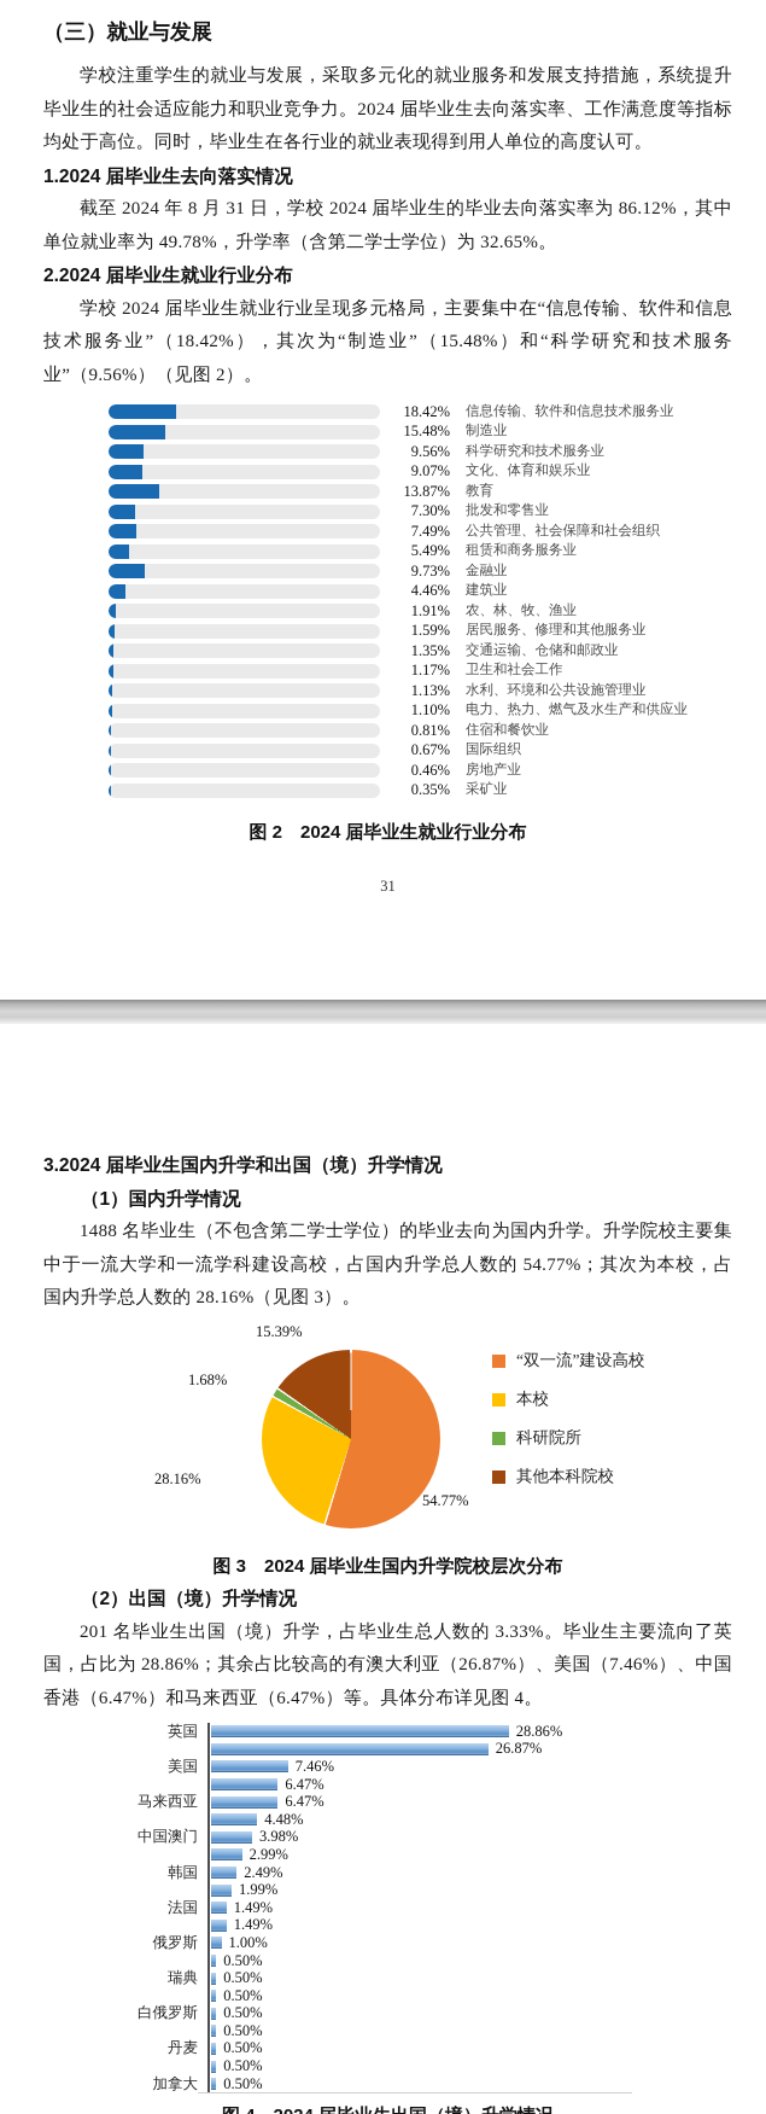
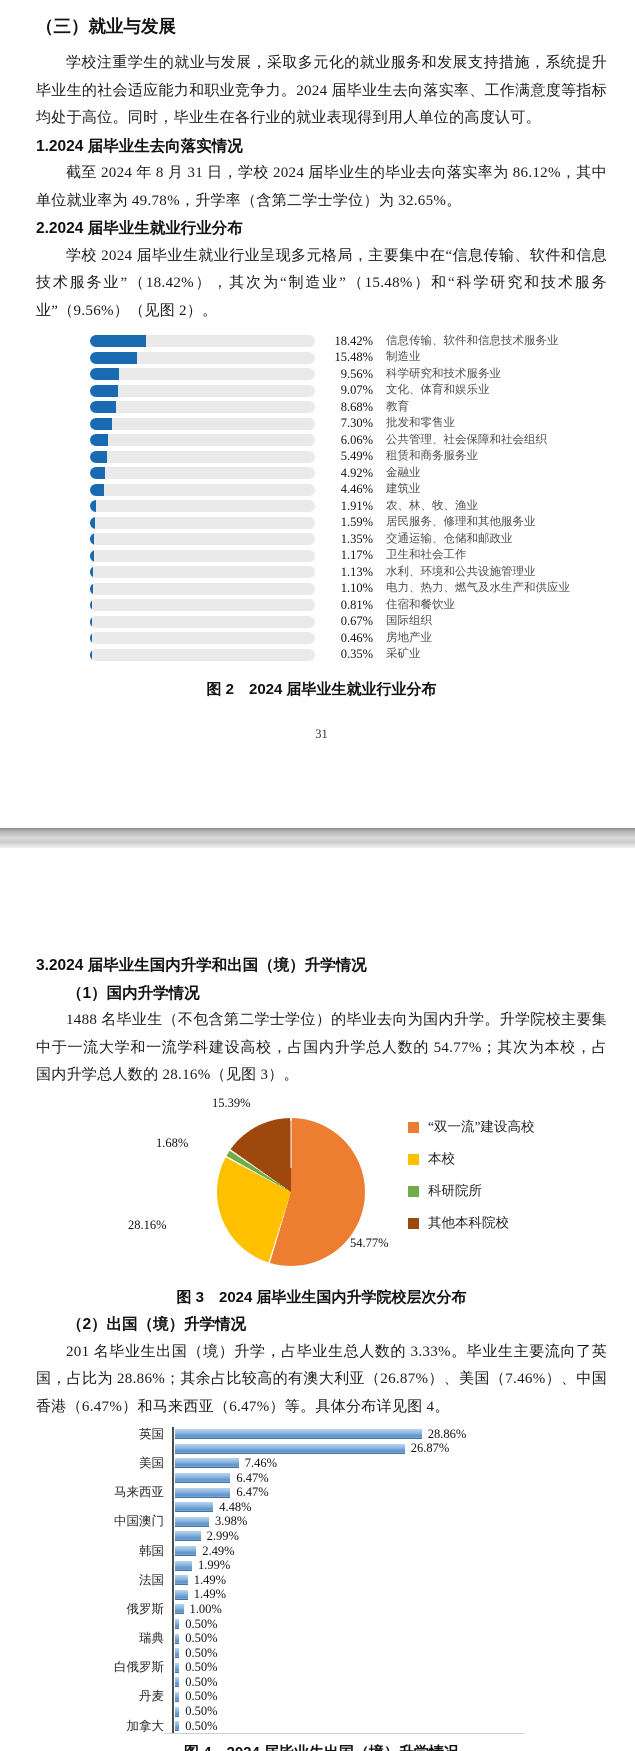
图 2 2024 届毕业生就业行业分布/教育: 13.87% -> 8.68%
图 2 2024 届毕业生就业行业分布/公共管理、社会保障和社会组织: 7.49% -> 6.06%
图 2 2024 届毕业生就业行业分布/金融业: 9.73% -> 4.92%
